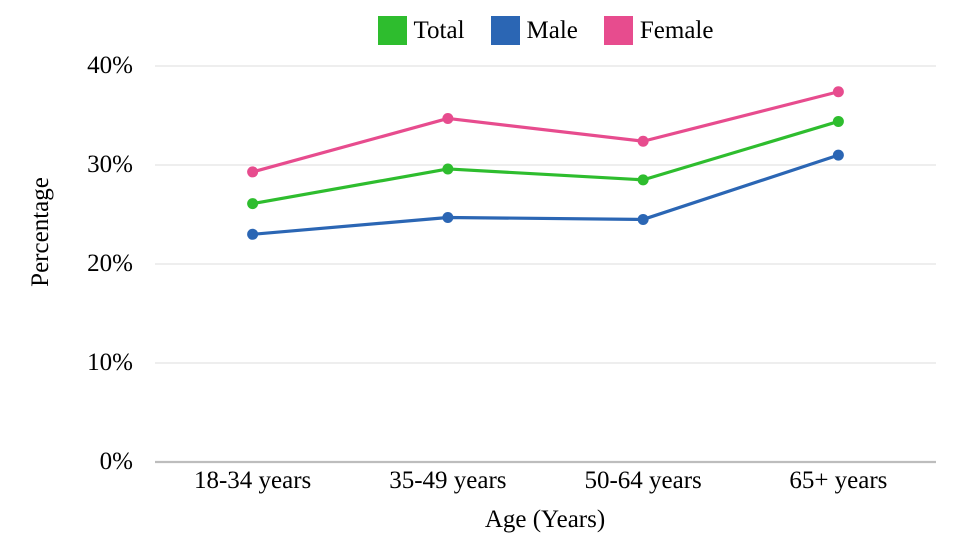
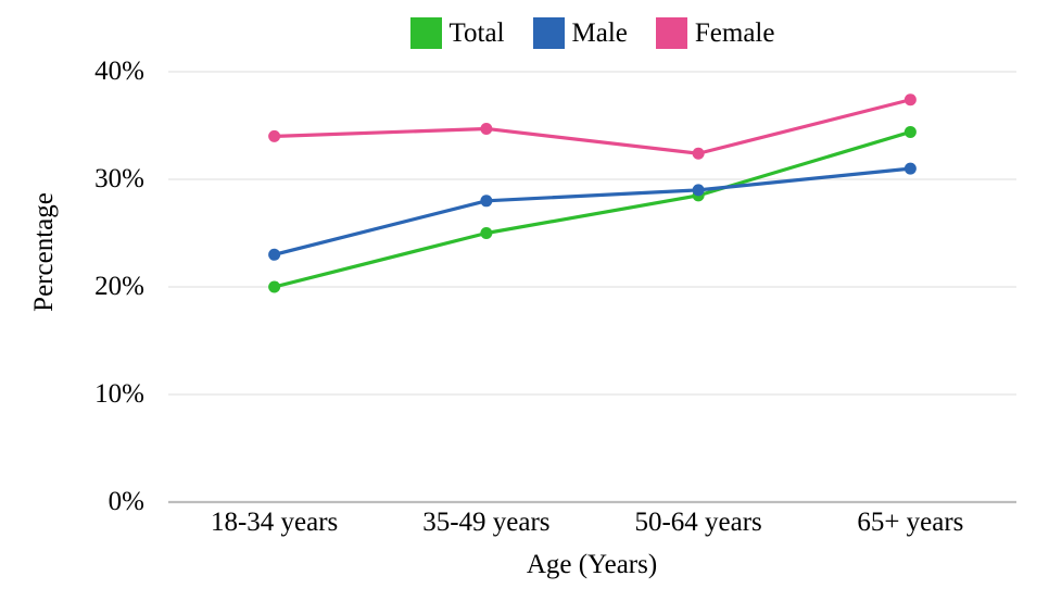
Total/18-34 years: 26% -> 20%
Female/18-34 years: 29% -> 34%
Total/35-49 years: 30% -> 25%
Male/35-49 years: 25% -> 28%
Male/50-64 years: 24% -> 29%
